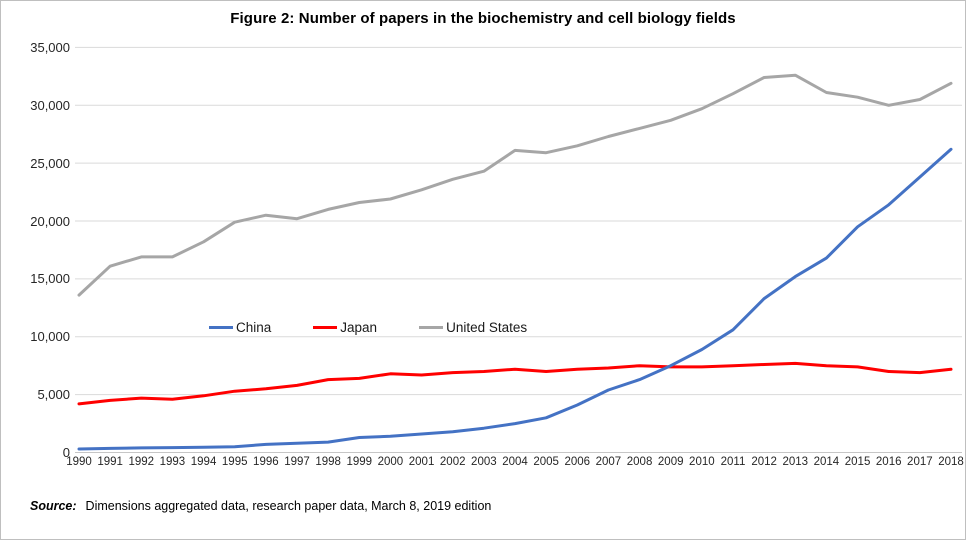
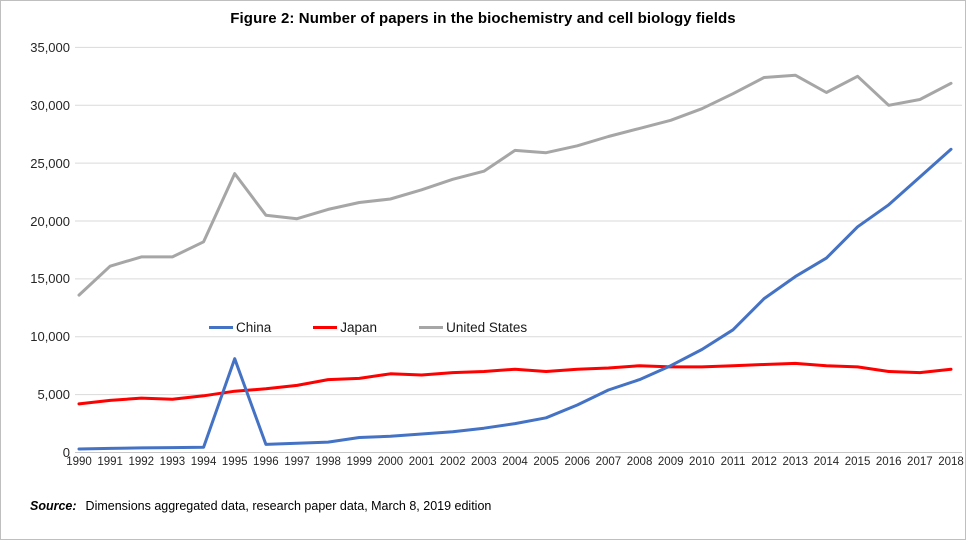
China/1995: 500 -> 8100
United States/1995: 19900 -> 24100
United States/2015: 30700 -> 32500
